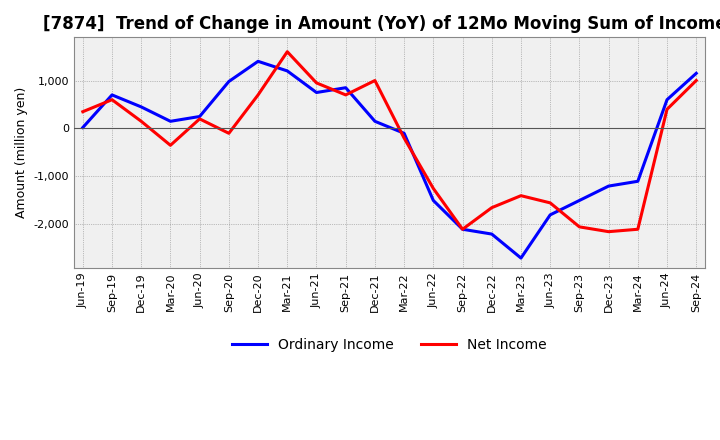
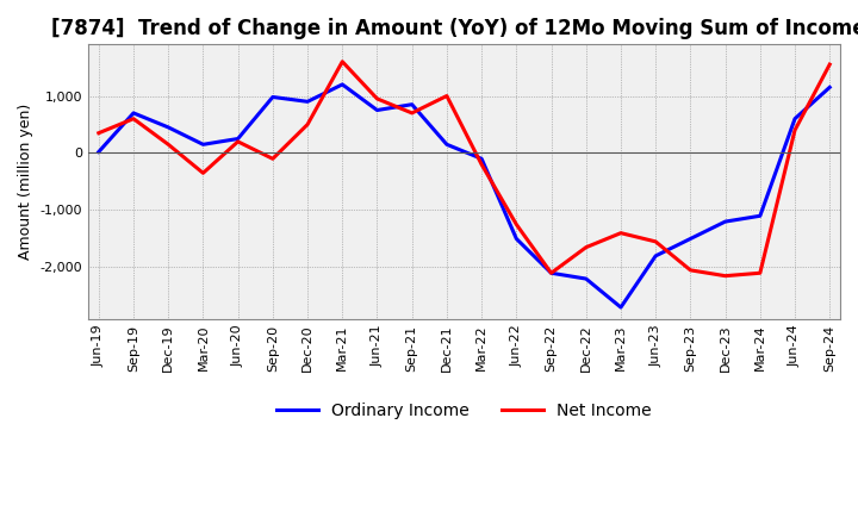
Ordinary Income/Dec-20: 1,400 -> 900
Net Income/Dec-20: 700 -> 500
Net Income/Sep-24: 1,000 -> 1,550
